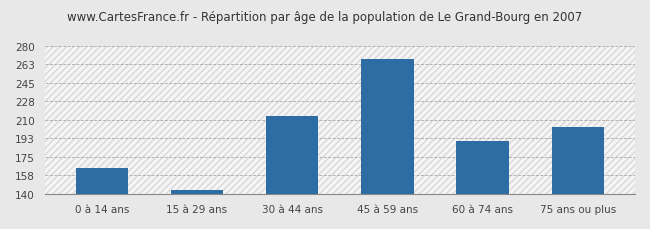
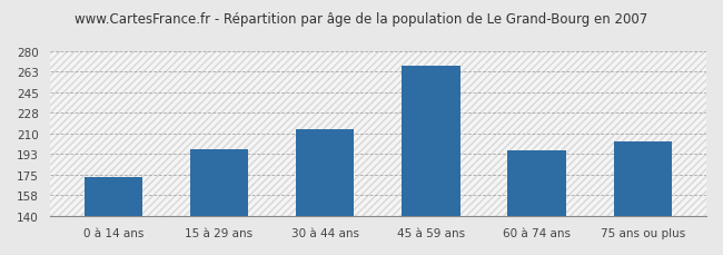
0 à 14 ans: 165 -> 173
15 à 29 ans: 144 -> 197
60 à 74 ans: 190 -> 196
